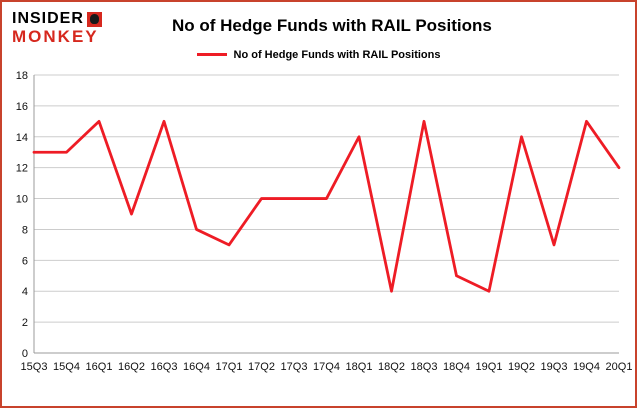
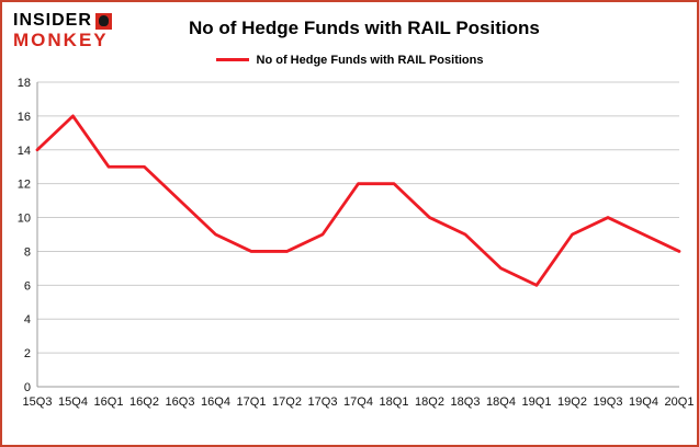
15Q3: 13 -> 14
15Q4: 13 -> 16
16Q1: 15 -> 13
16Q2: 9 -> 13
16Q3: 15 -> 11
16Q4: 8 -> 9
17Q1: 7 -> 8
17Q2: 10 -> 8
17Q3: 10 -> 9
17Q4: 10 -> 12
18Q1: 14 -> 12
18Q2: 4 -> 10
18Q3: 15 -> 9
18Q4: 5 -> 7
19Q1: 4 -> 6
19Q2: 14 -> 9
19Q3: 7 -> 10
19Q4: 15 -> 9
20Q1: 12 -> 8
